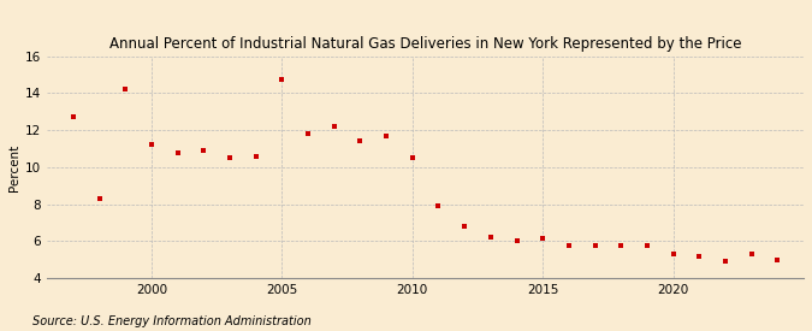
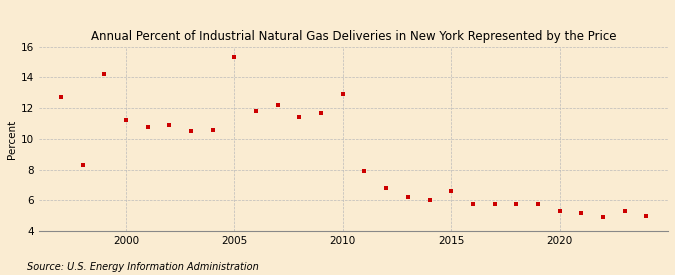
2005: 14.8 -> 15.3
2010: 10.5 -> 12.9
2015: 6.2 -> 6.6
